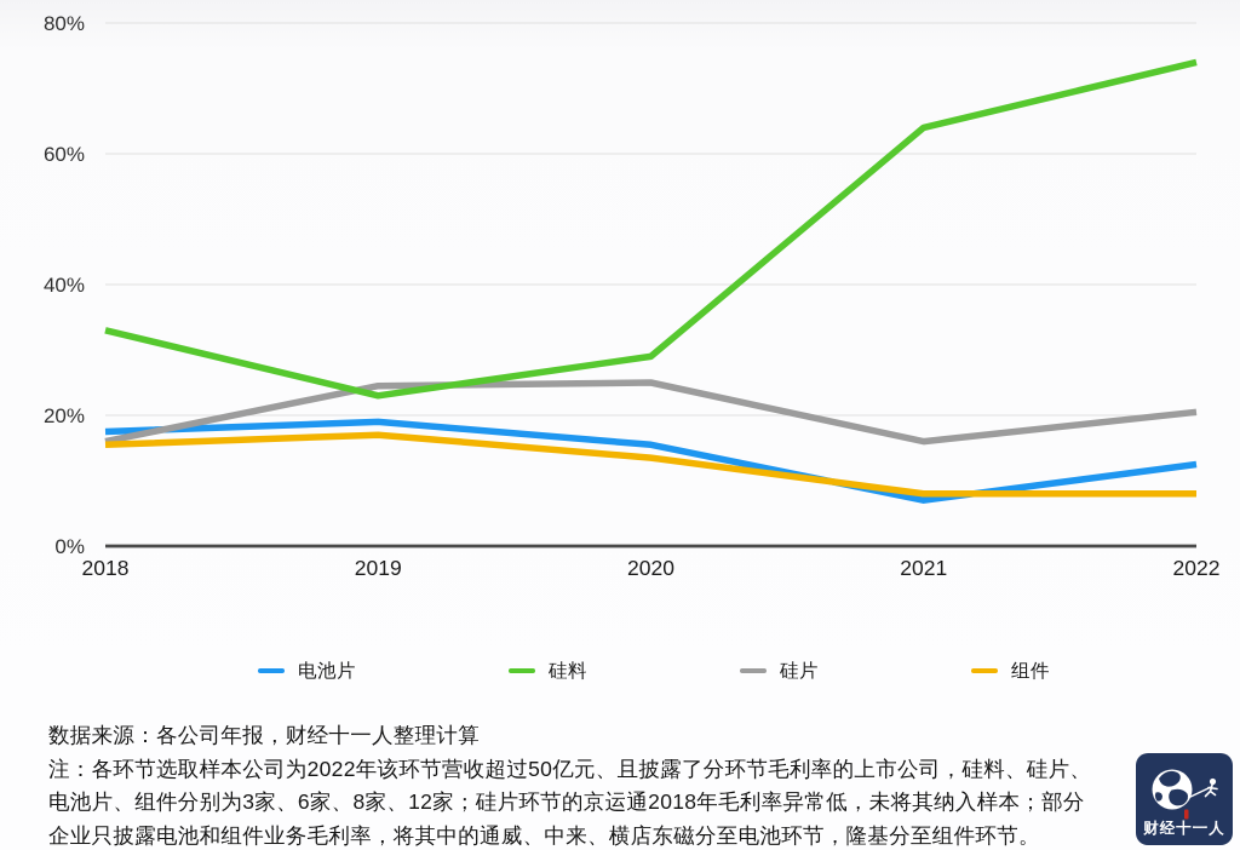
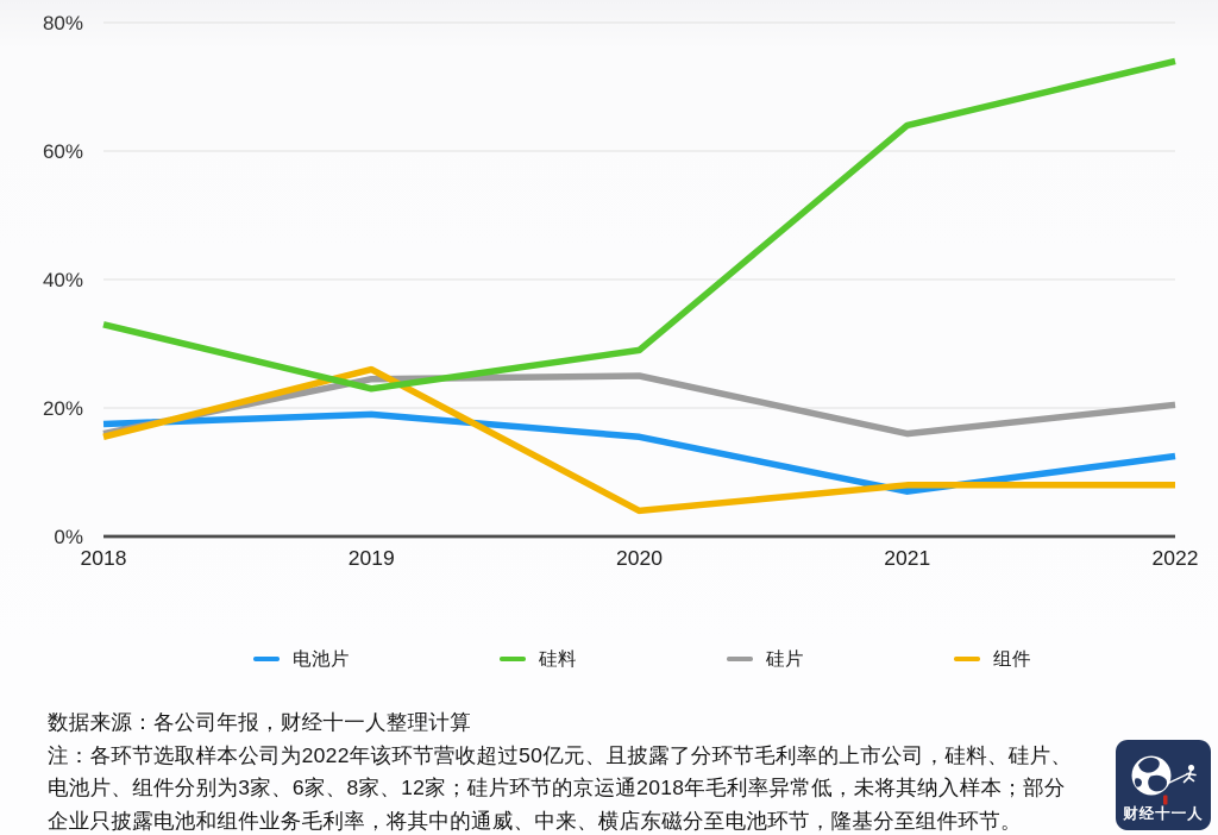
组件/2019: 17% -> 26%
组件/2020: 14% -> 4%
